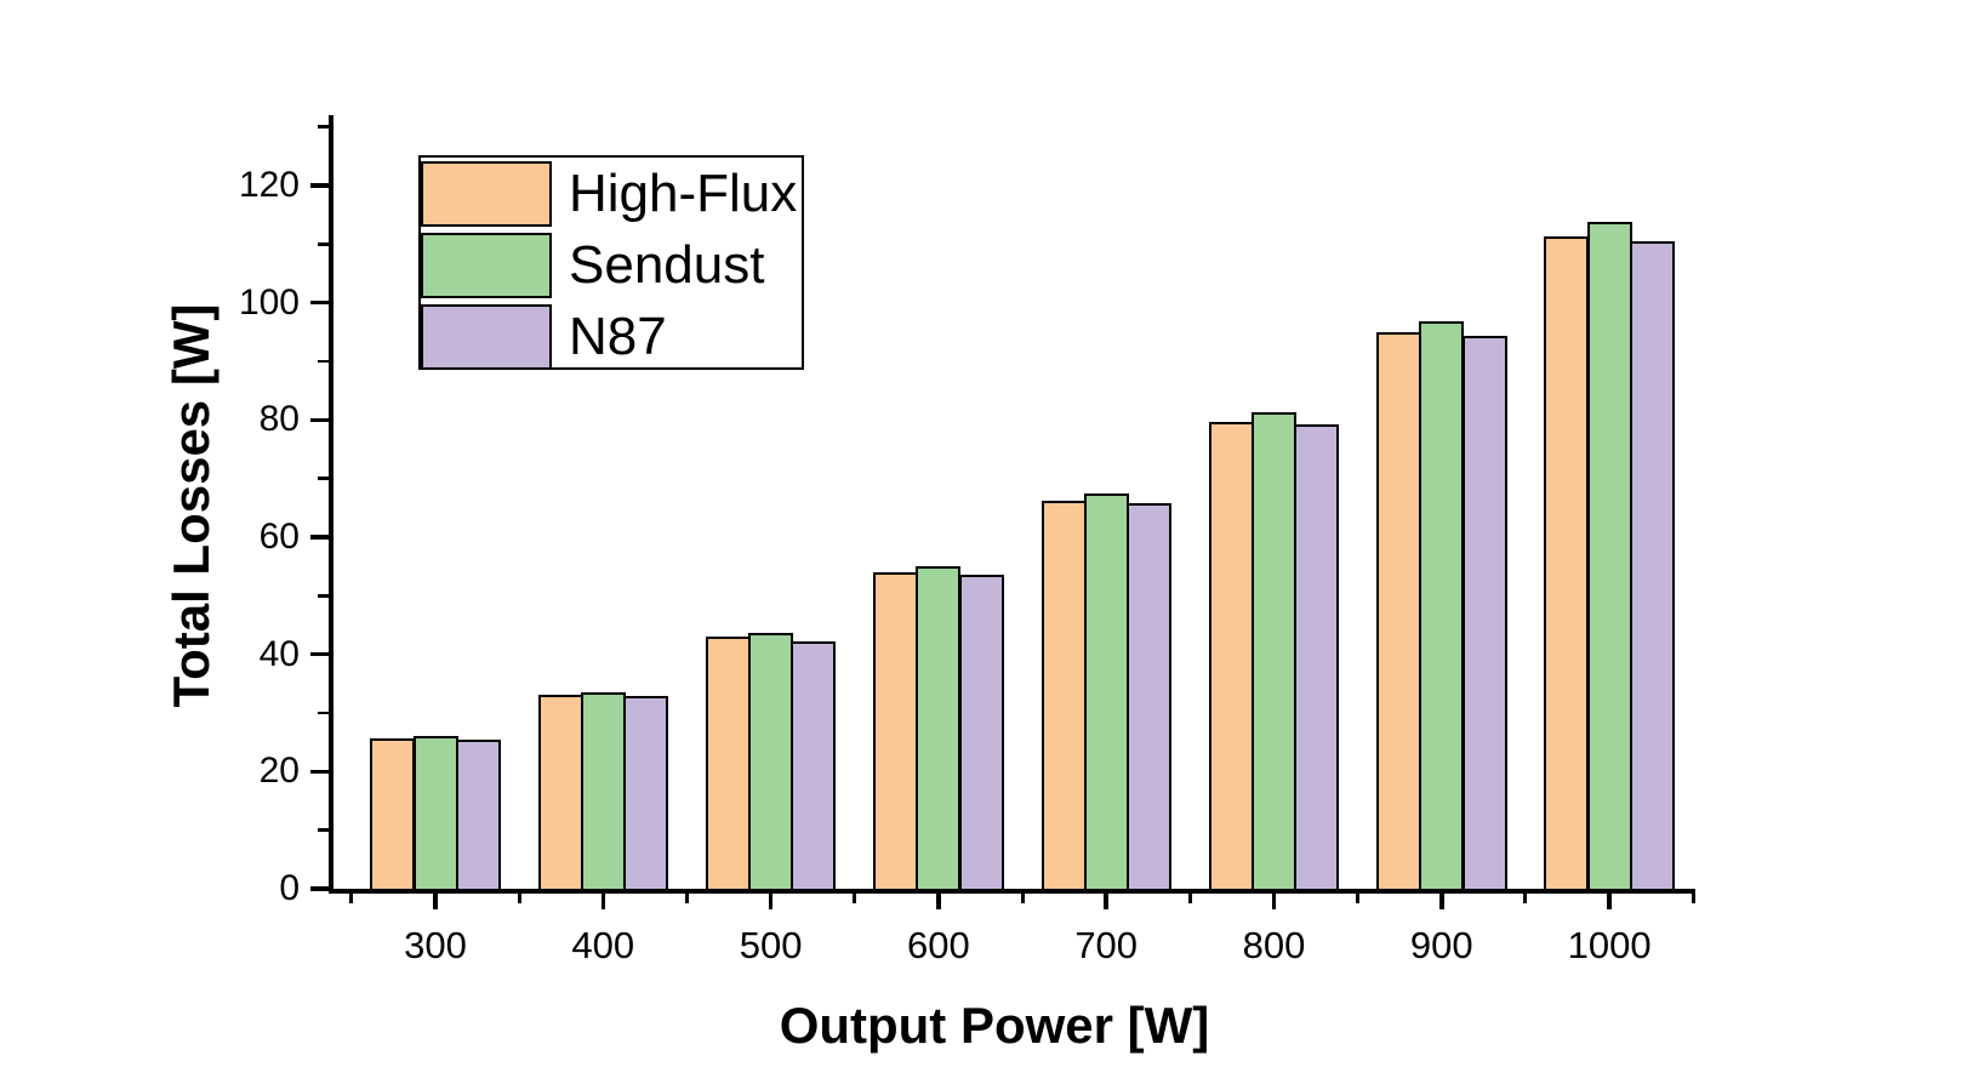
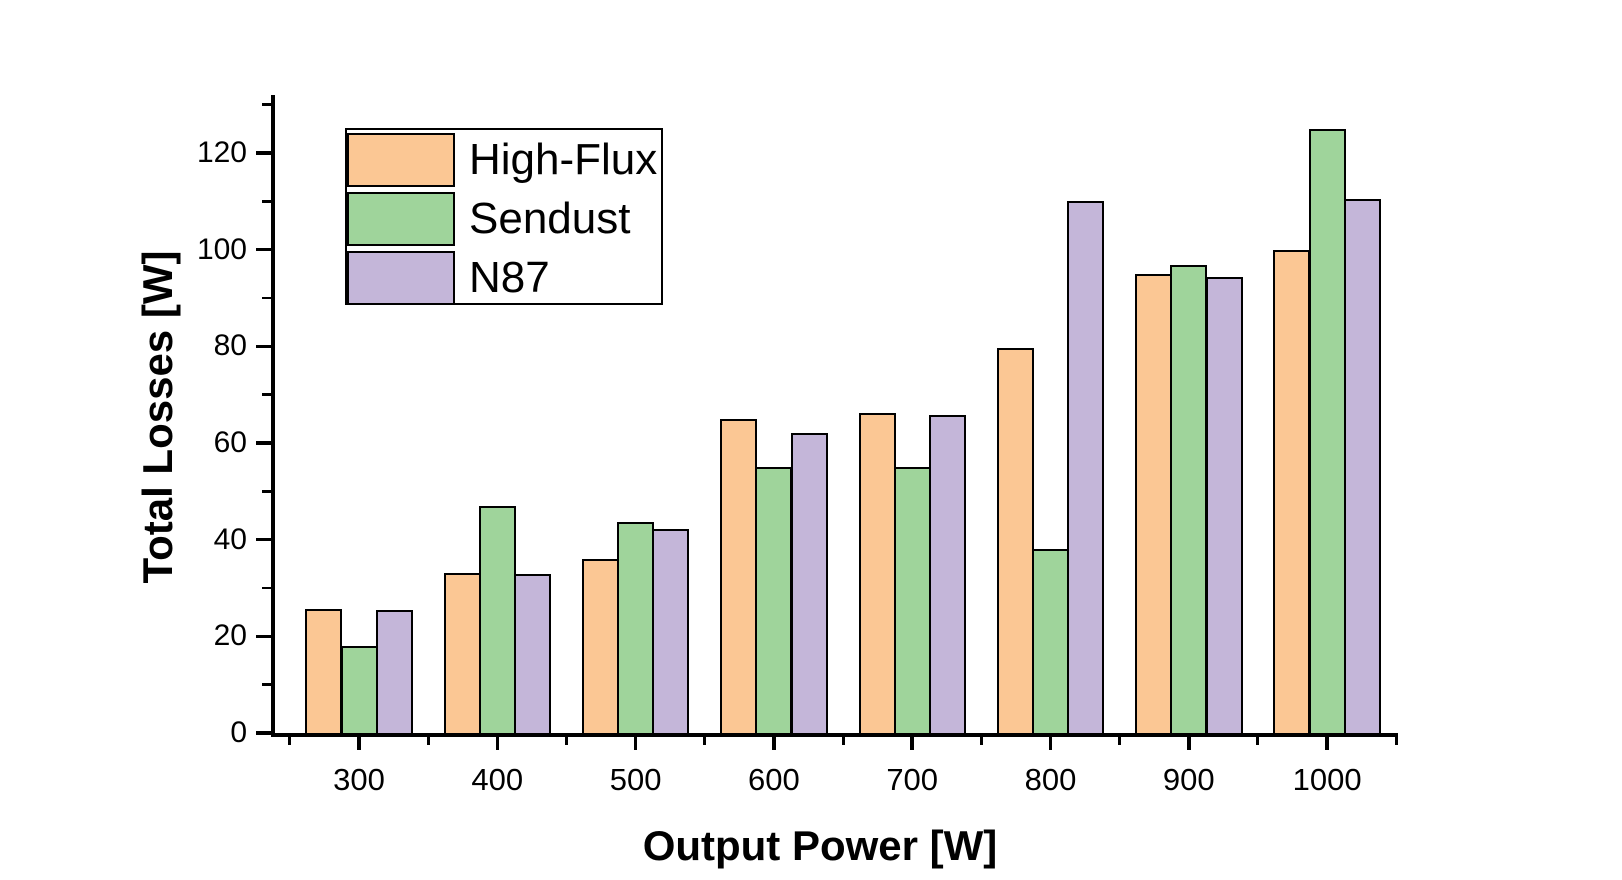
Sendust/300: 26 -> 18
Sendust/400: 34 -> 47
High-Flux/500: 43 -> 36
High-Flux/600: 54 -> 65
N87/600: 54 -> 62
Sendust/700: 67 -> 55
Sendust/800: 81 -> 38
N87/800: 79 -> 110
High-Flux/1000: 111 -> 100
Sendust/1000: 114 -> 125
